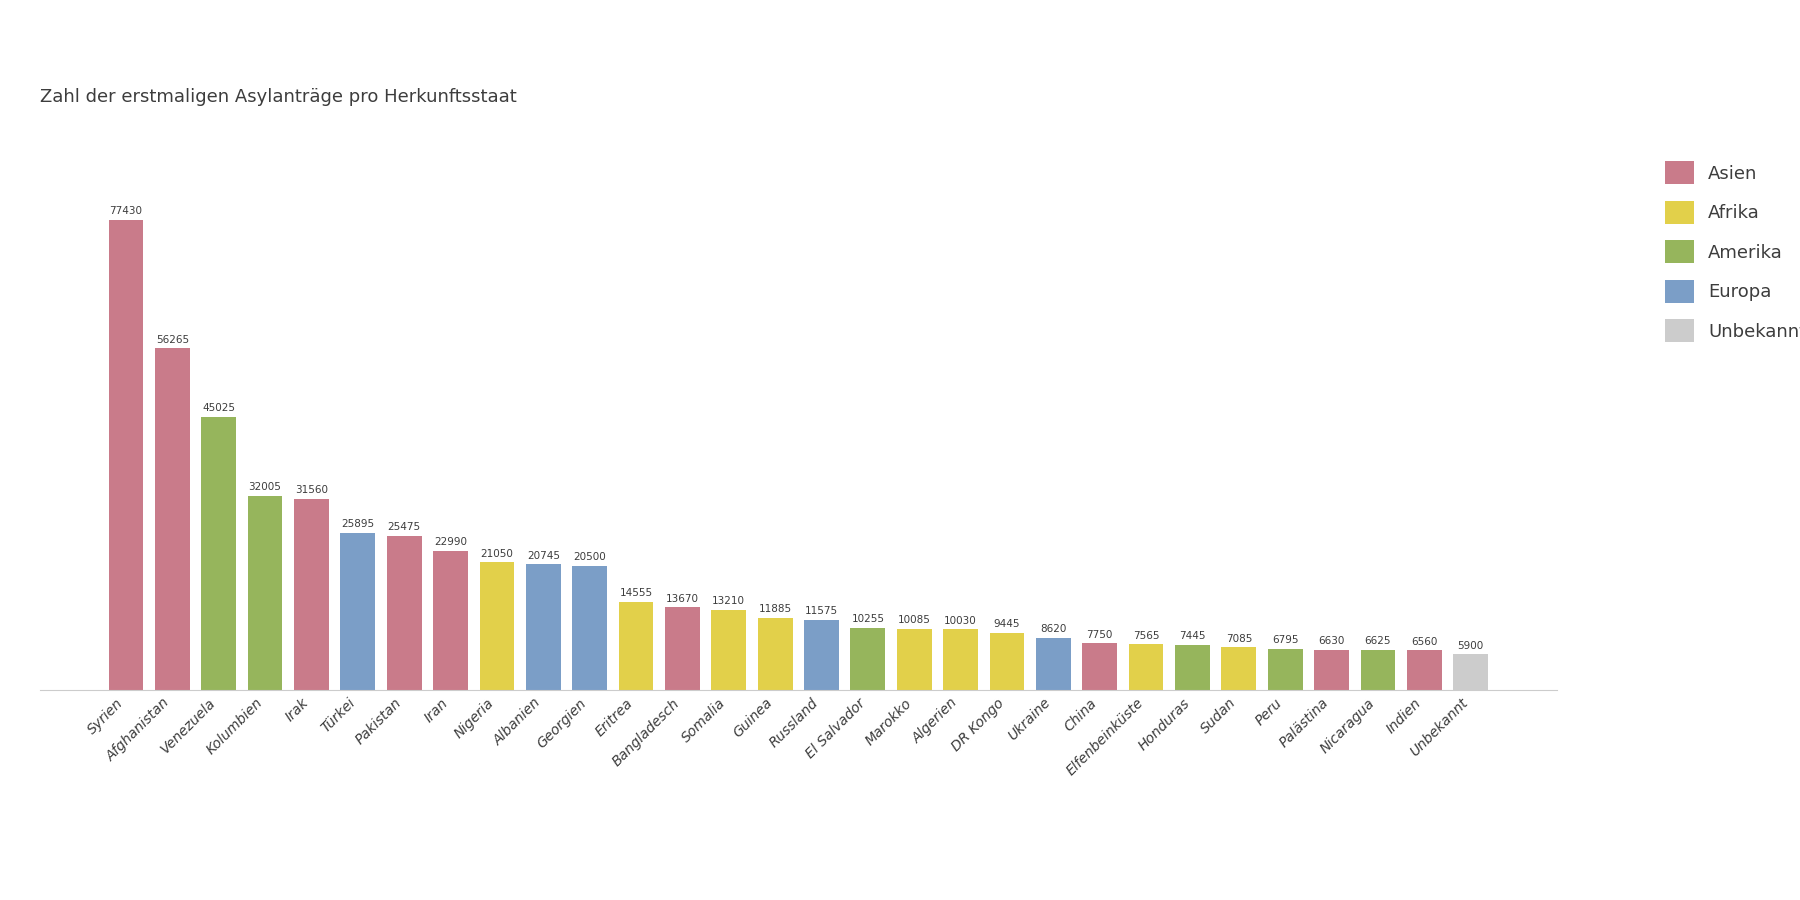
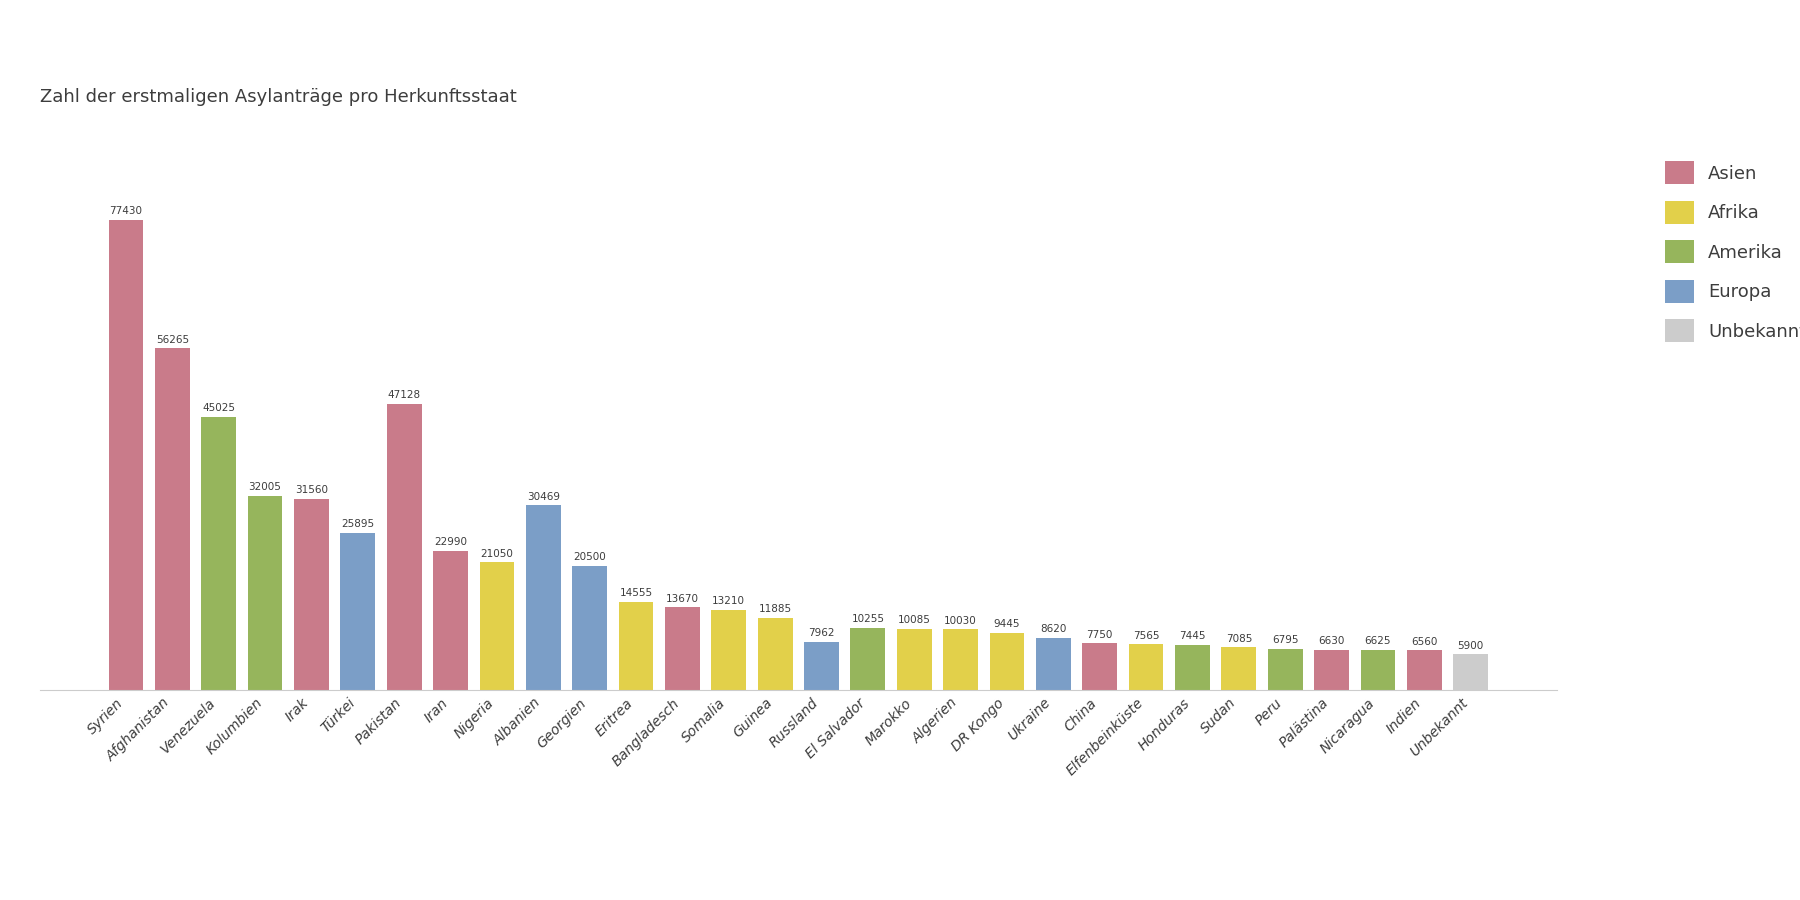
Pakistan: 25475 -> 47128
Albanien: 20745 -> 30469
Russland: 11575 -> 7962
